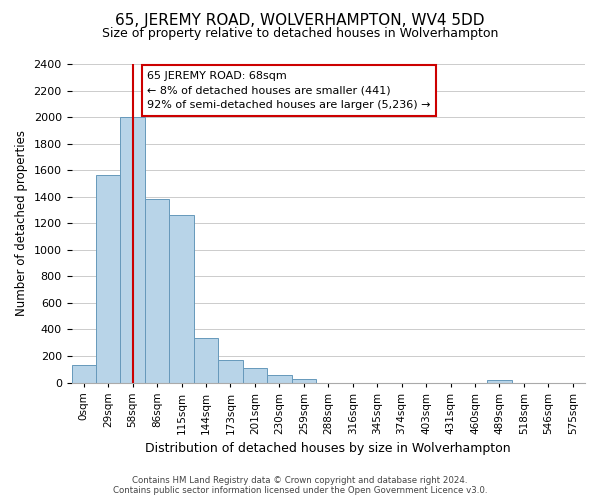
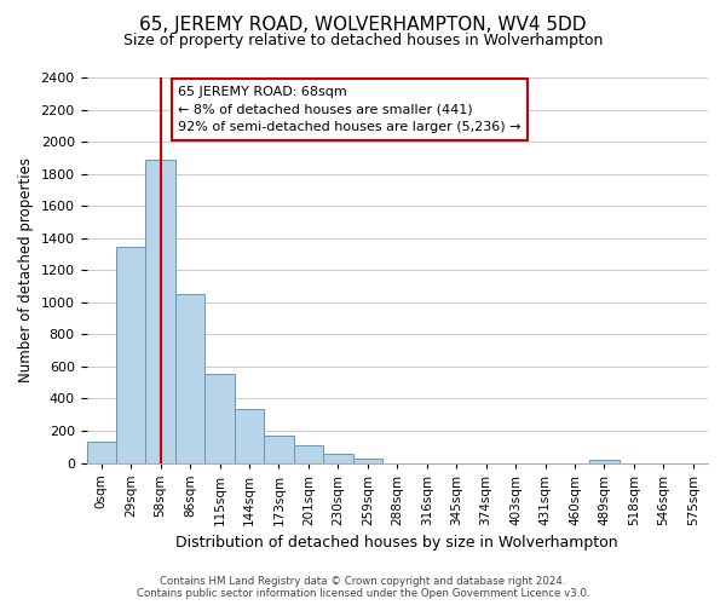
29sqm: 1560 -> 1340
58sqm: 2000 -> 1890
86sqm: 1380 -> 1050
115sqm: 1260 -> 560
